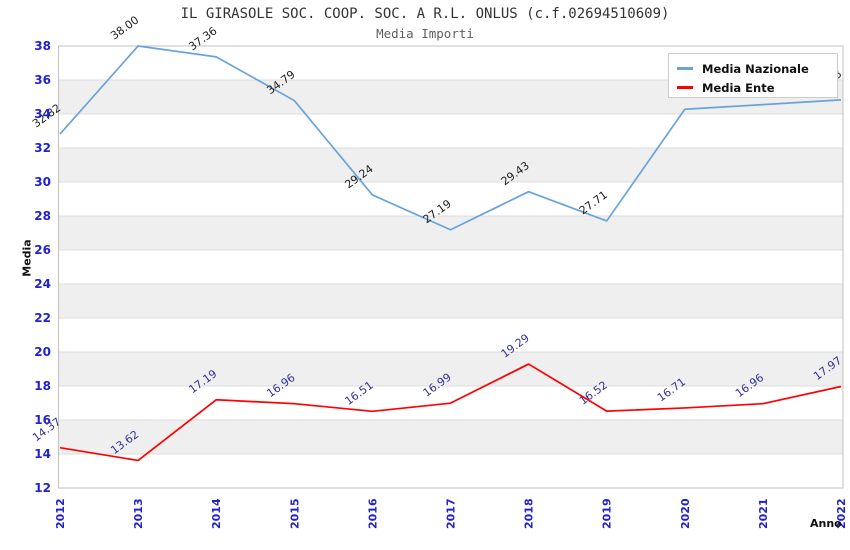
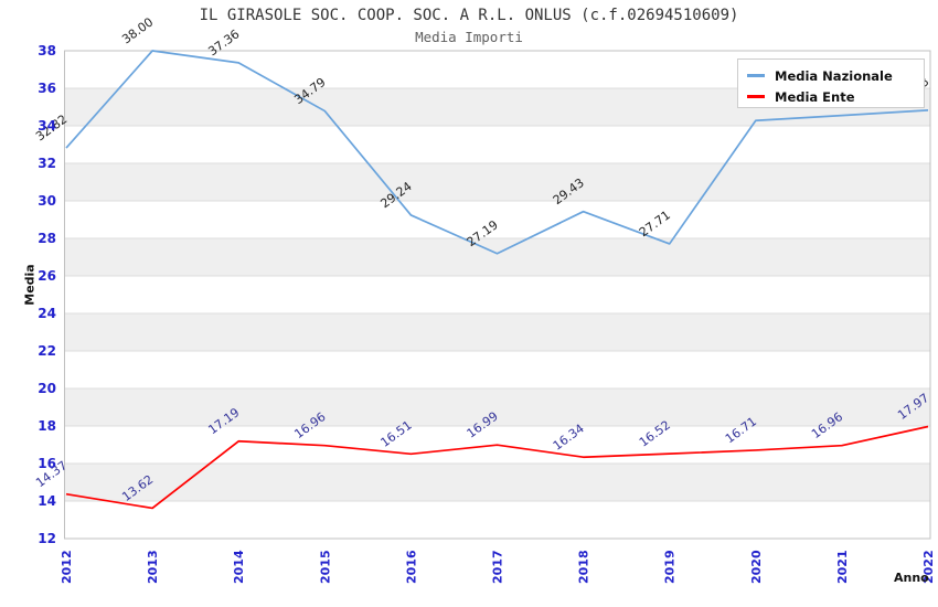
Media Ente/2018: 19.29 -> 16.34
